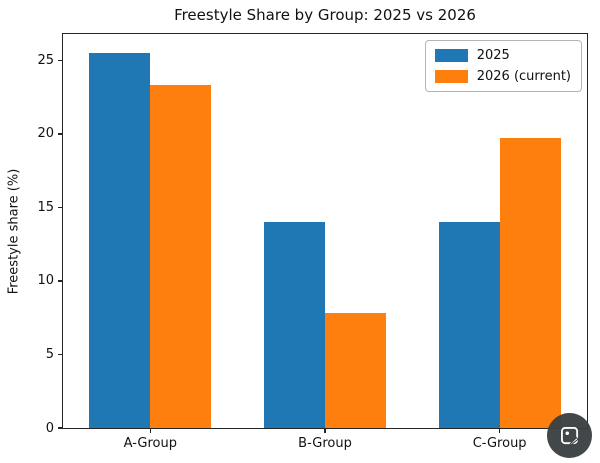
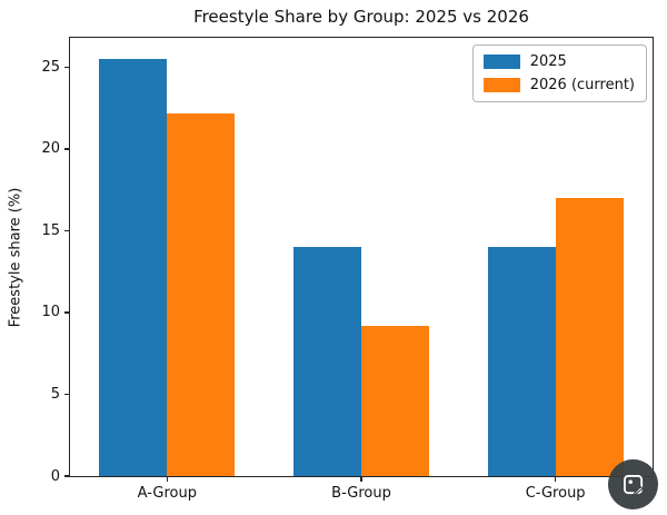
2026 (current)/A-Group: 23.3 -> 22.2
2026 (current)/B-Group: 7.8 -> 9.2
2026 (current)/C-Group: 19.7 -> 17.0
